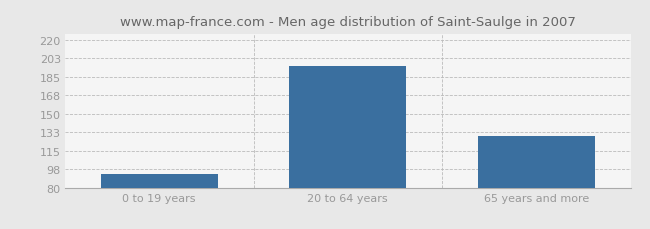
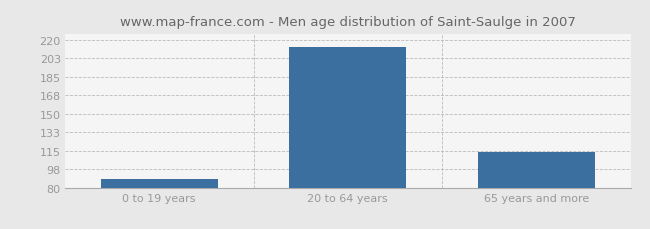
0 to 19 years: 93 -> 88
20 to 64 years: 195 -> 213
65 years and more: 129 -> 114
